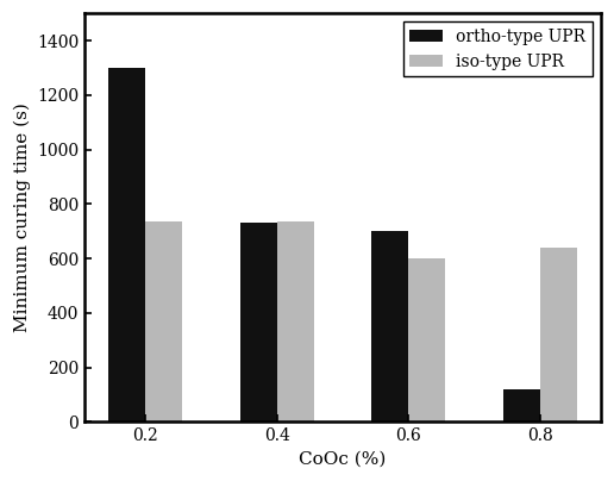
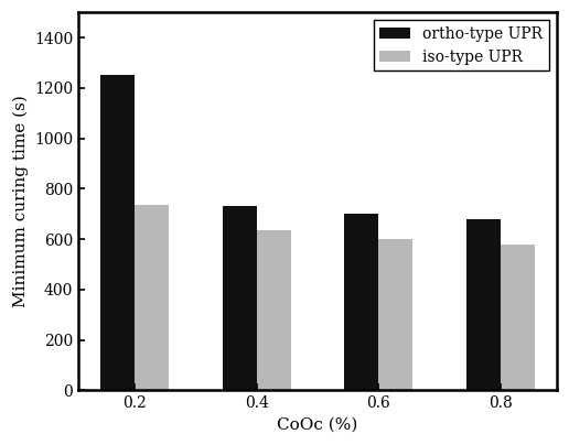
ortho-type UPR/0.2: 1300 -> 1250
iso-type UPR/0.4: 735 -> 635
ortho-type UPR/0.8: 120 -> 680
iso-type UPR/0.8: 640 -> 580
